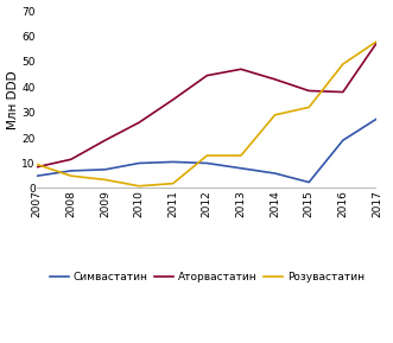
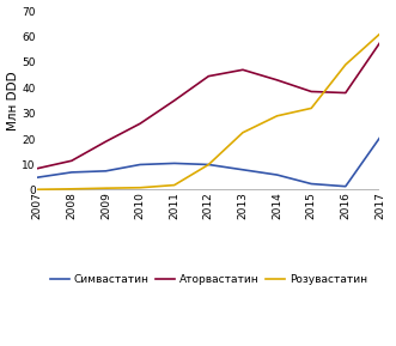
Розувастатин/2007: 9.5 -> 0.3
Розувастатин/2008: 5.0 -> 0.5
Розувастатин/2009: 3.5 -> 0.8
Розувастатин/2012: 13.0 -> 10.0
Розувастатин/2013: 13.0 -> 22.5
Симвастатин/2016: 19.0 -> 1.5
Симвастатин/2017: 27.5 -> 20.5
Розувастатин/2017: 58.0 -> 61.0
